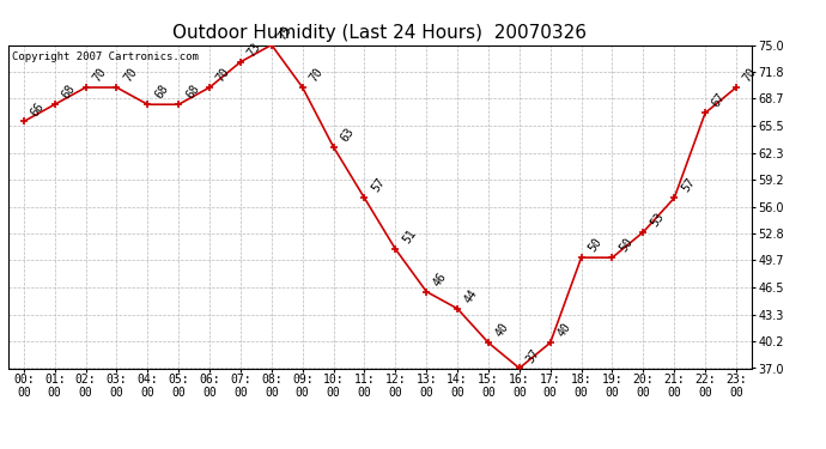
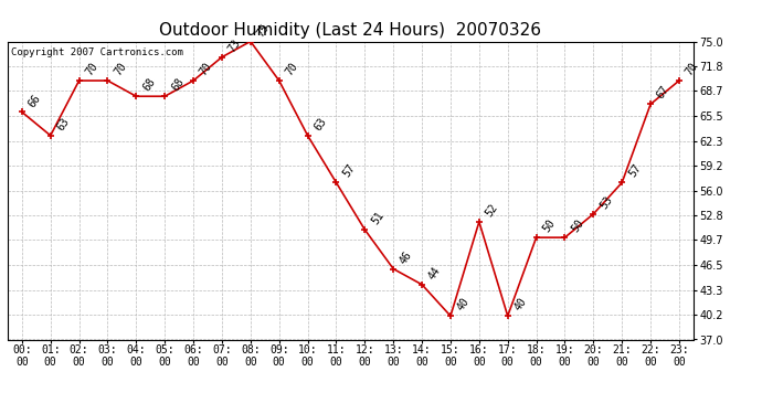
01: 00: 68 -> 63
16: 00: 37 -> 52
